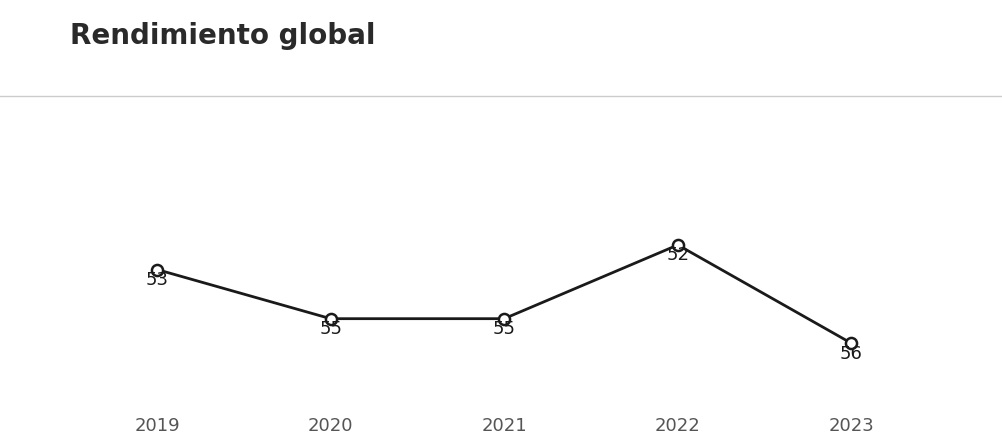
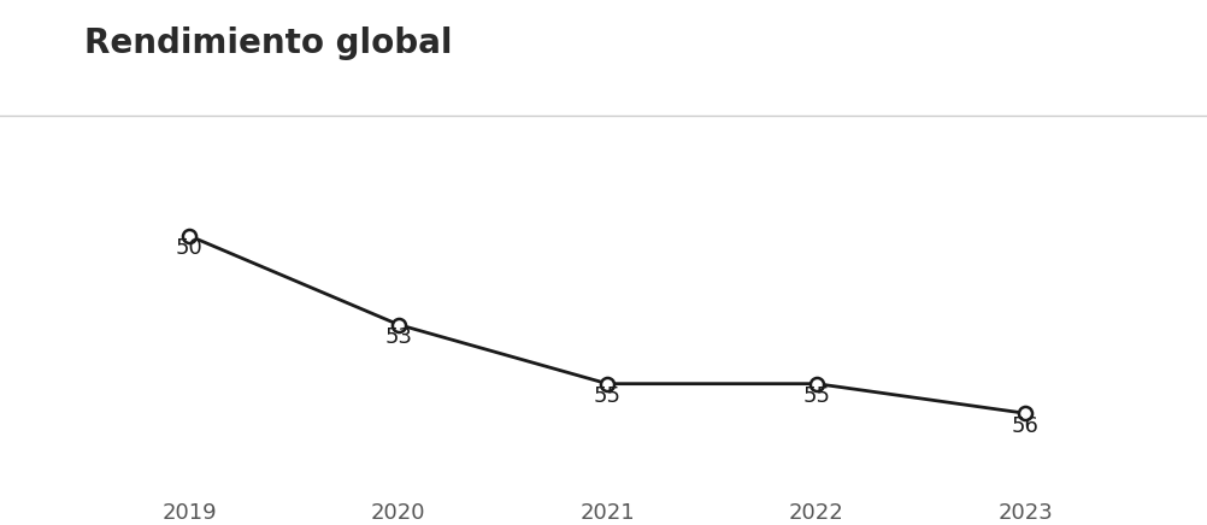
2019: 53 -> 50
2020: 55 -> 53
2022: 52 -> 55
